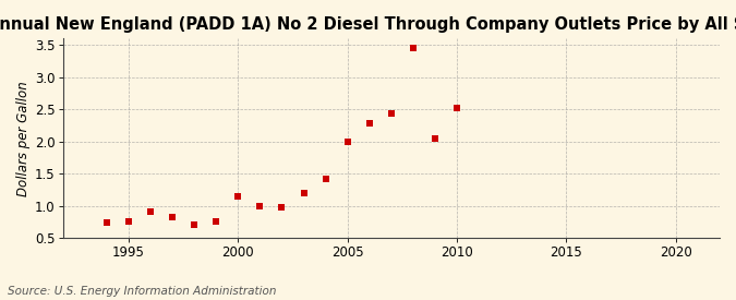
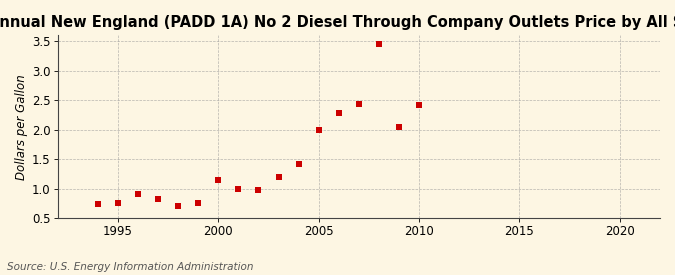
2010: 2.52 -> 2.42
